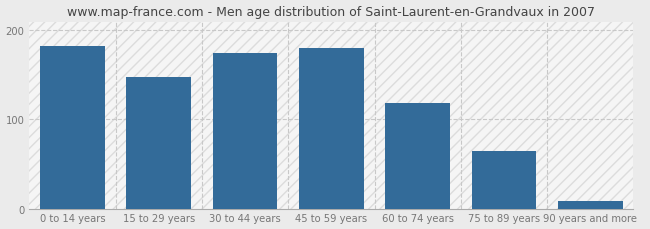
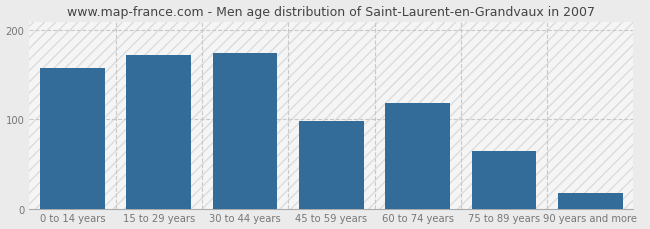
0 to 14 years: 183 -> 158
15 to 29 years: 148 -> 172
45 to 59 years: 180 -> 98
90 years and more: 8 -> 18
